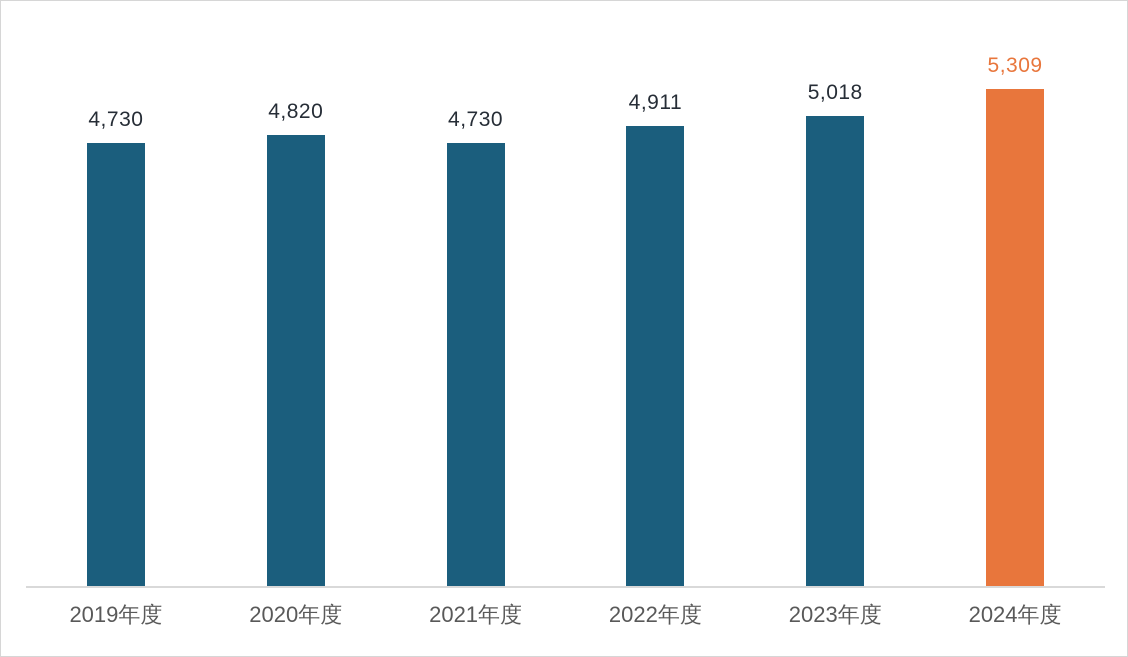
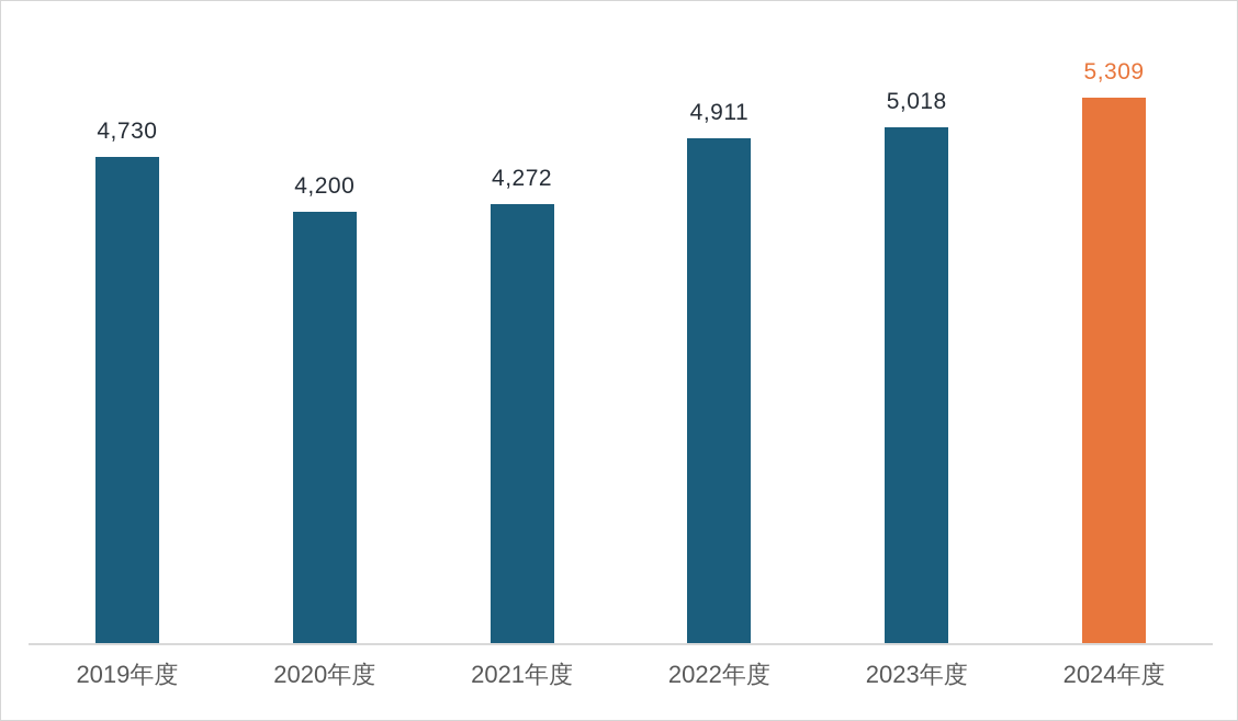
2020年度: 4,820 -> 4,200
2021年度: 4,730 -> 4,272
